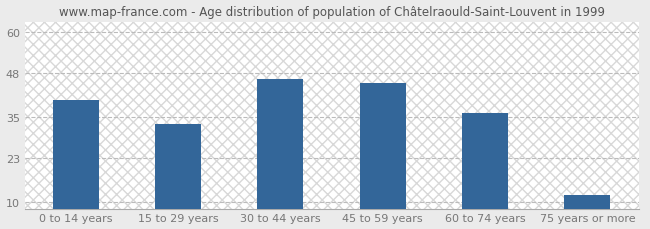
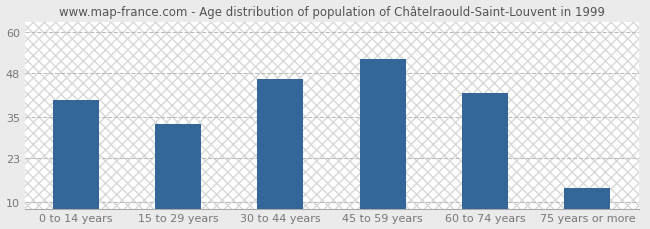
45 to 59 years: 45 -> 52
60 to 74 years: 36 -> 42
75 years or more: 12 -> 14
